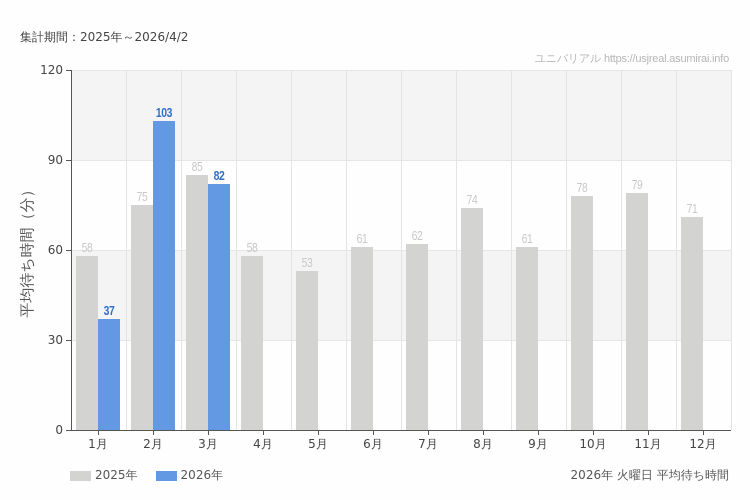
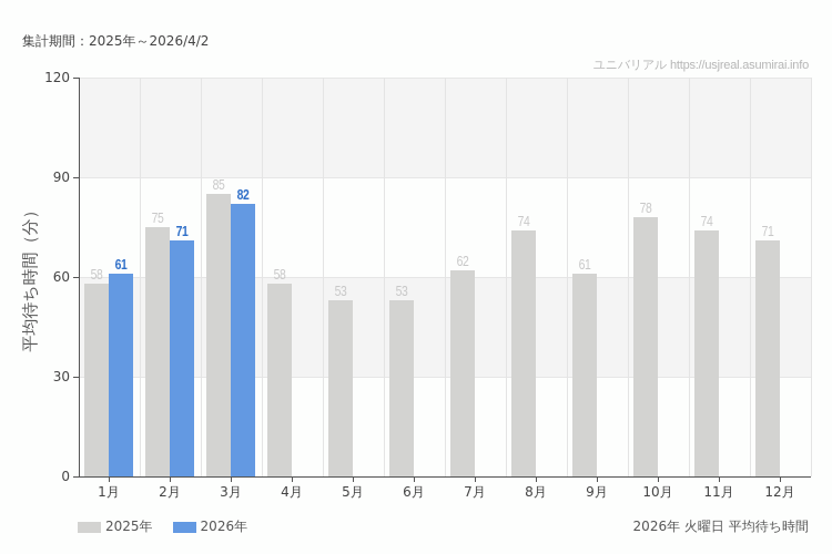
2026年/1月: 37 -> 61
2026年/2月: 103 -> 71
2025年/6月: 61 -> 53
2025年/11月: 79 -> 74
